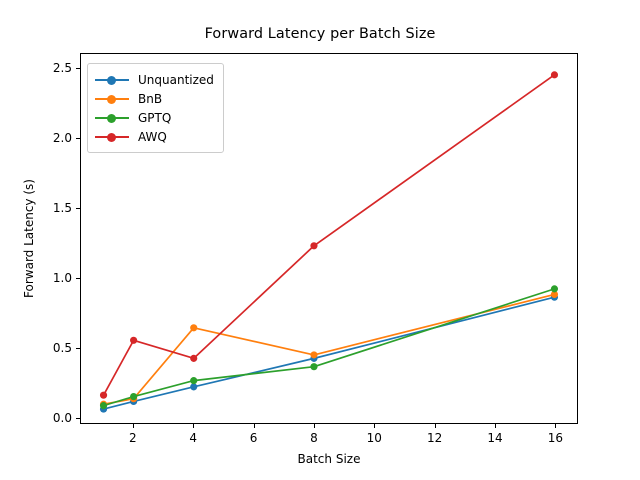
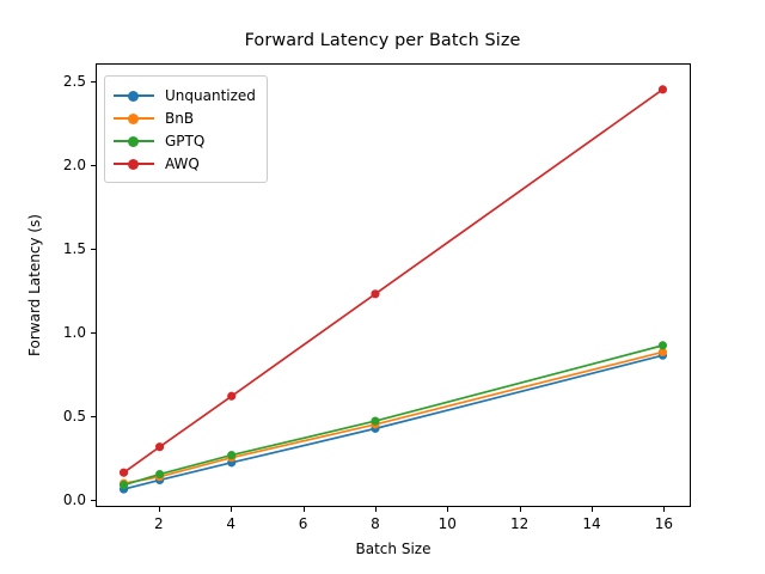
AWQ/2: 0.55 -> 0.31
BnB/4: 0.64 -> 0.24
AWQ/4: 0.42 -> 0.61
GPTQ/8: 0.36 -> 0.47
